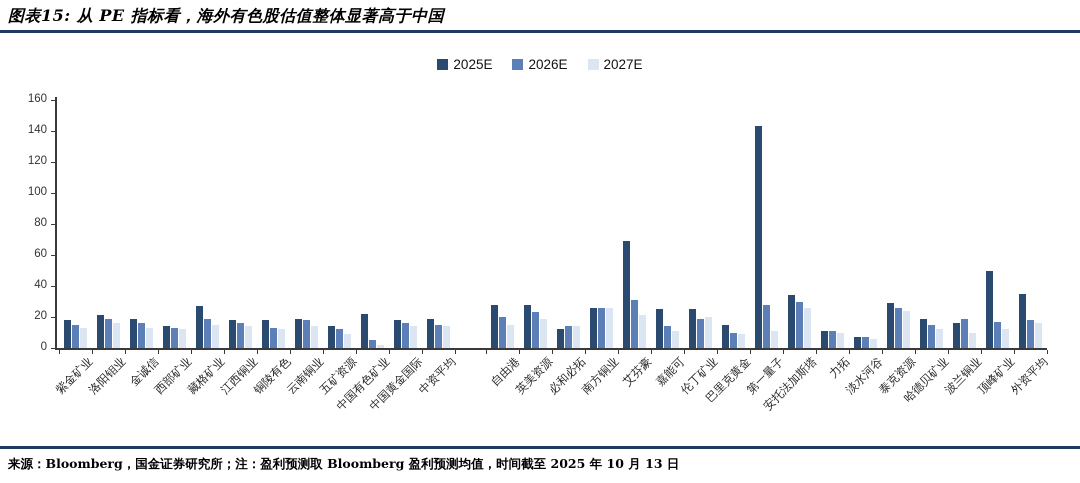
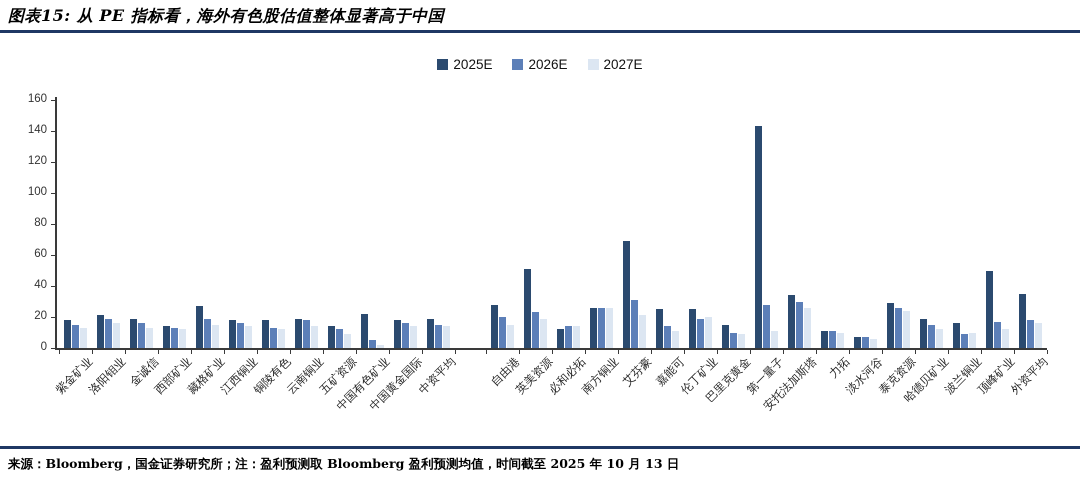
2025E/英美资源: 28 -> 51
2026E/波兰铜业: 19 -> 9
